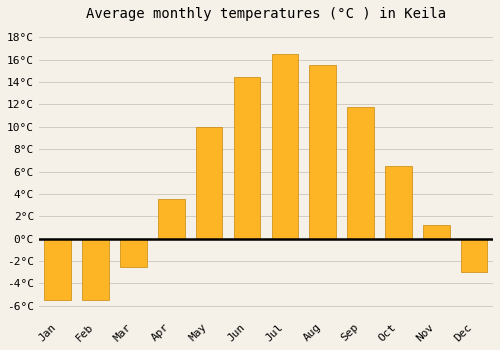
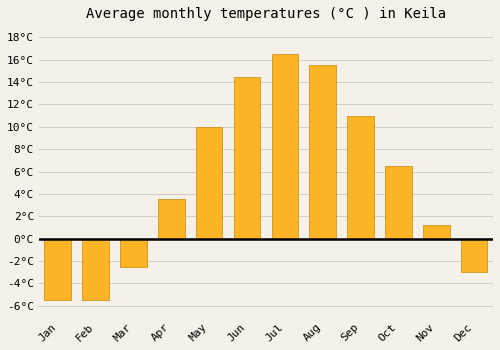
Sep: 11.8°C -> 11.0°C
